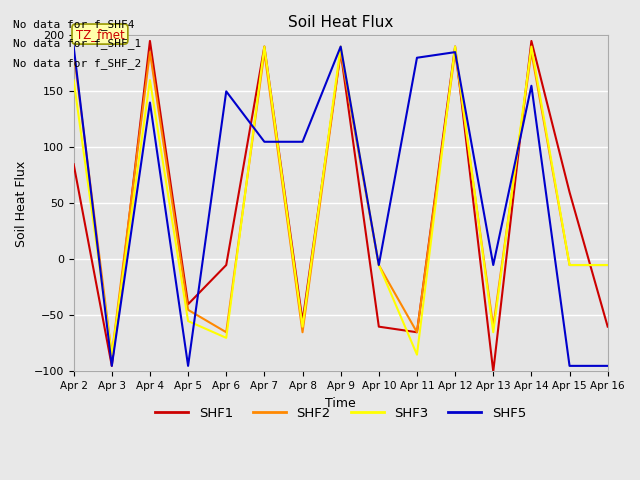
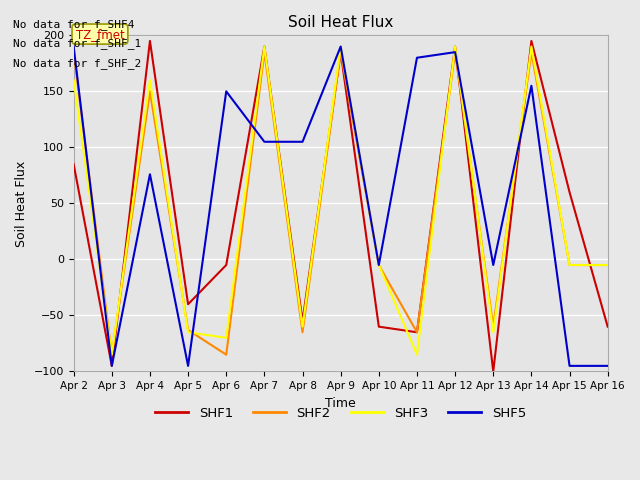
SHF2/Apr 4: 185 -> 150
SHF5/Apr 4: 140 -> 76
SHF2/Apr 5: -45 -> -63
SHF3/Apr 5: -55 -> -65
SHF2/Apr 6: -65 -> -85
